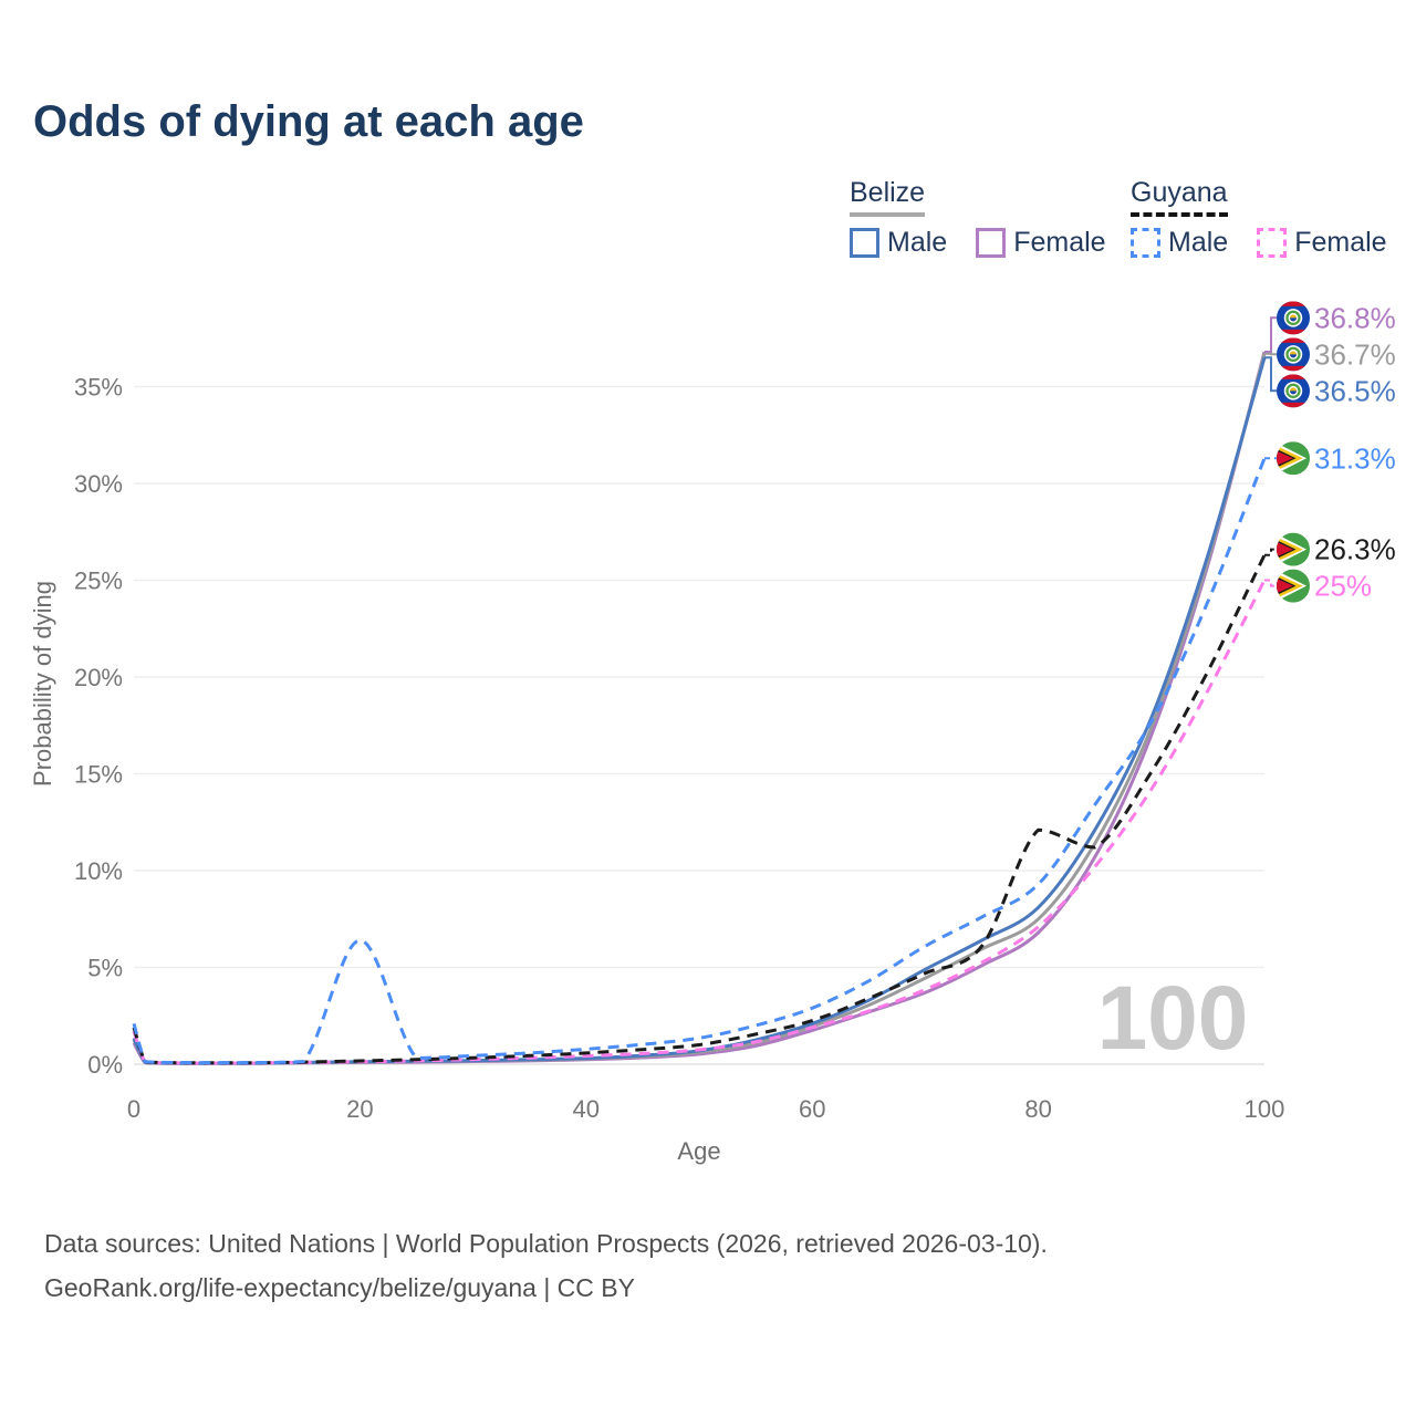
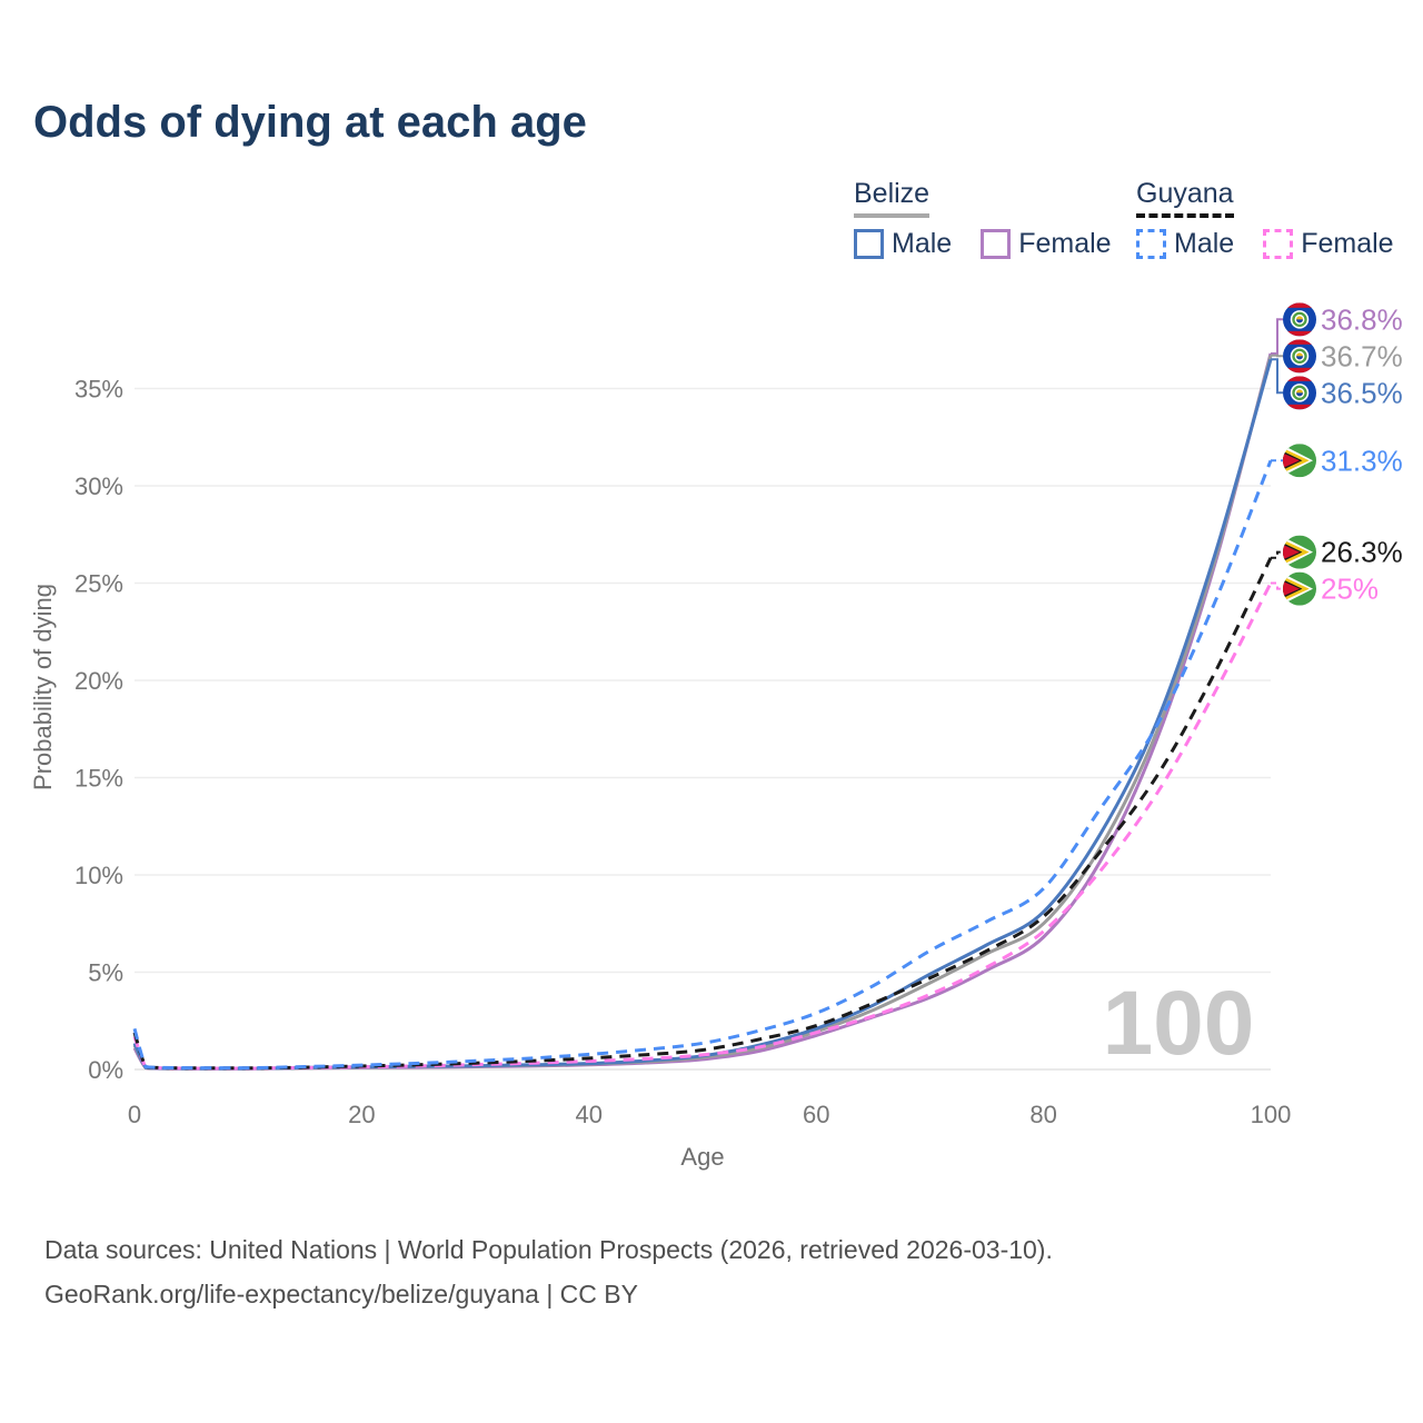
Guyana Male/20: 6.4% -> 0.2%
Guyana/80: 12.1% -> 7.8%
